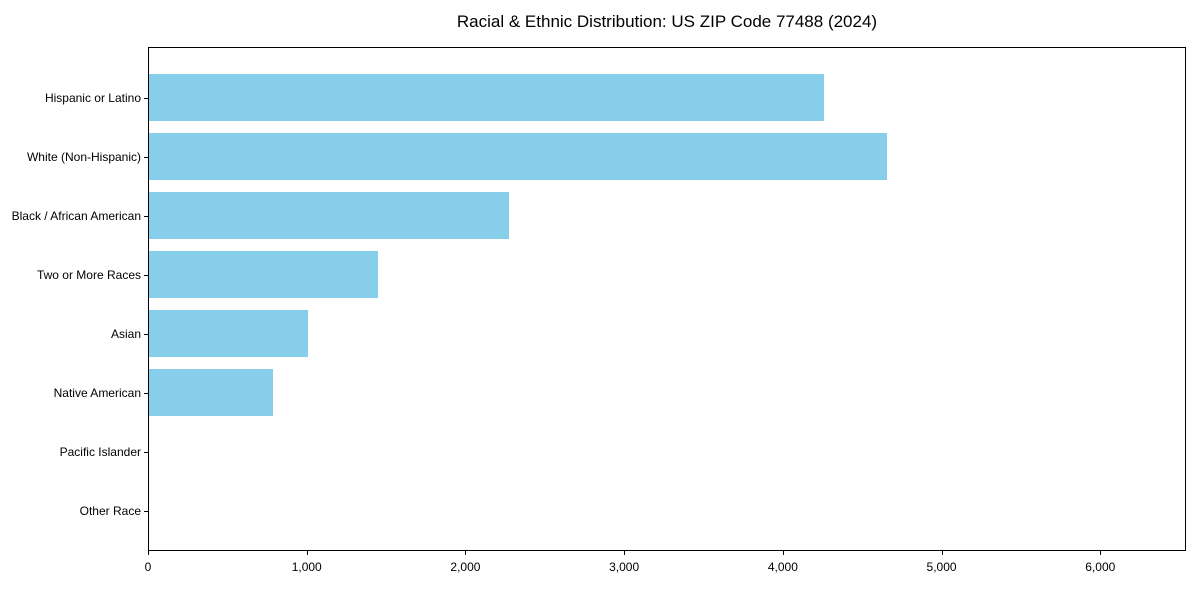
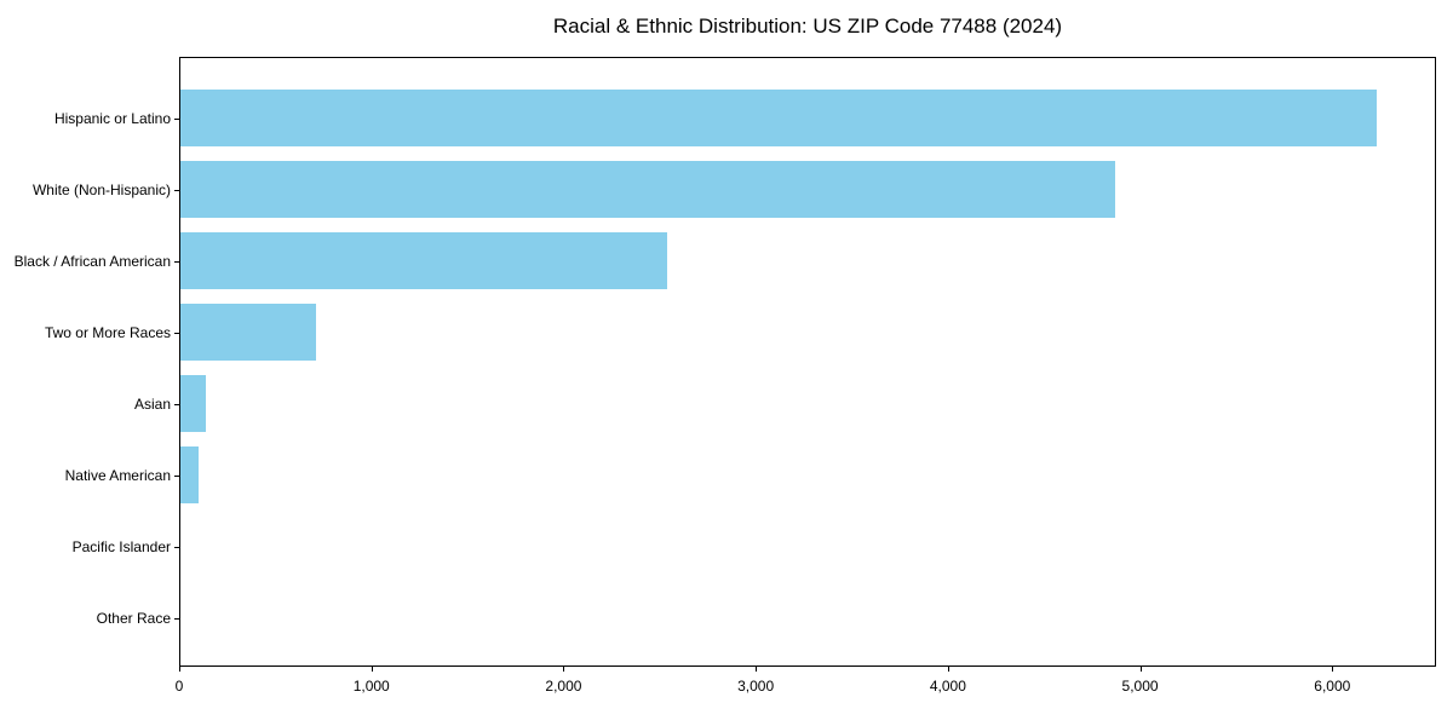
Hispanic or Latino: 4250 -> 6220
White (Non-Hispanic): 4650 -> 4860
Black / African American: 2270 -> 2540
Two or More Races: 1440 -> 700
Asian: 1000 -> 130
Native American: 780 -> 100
